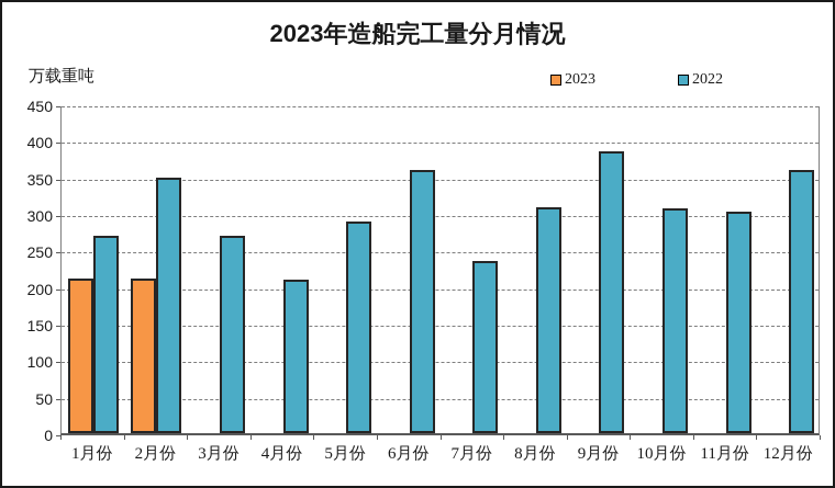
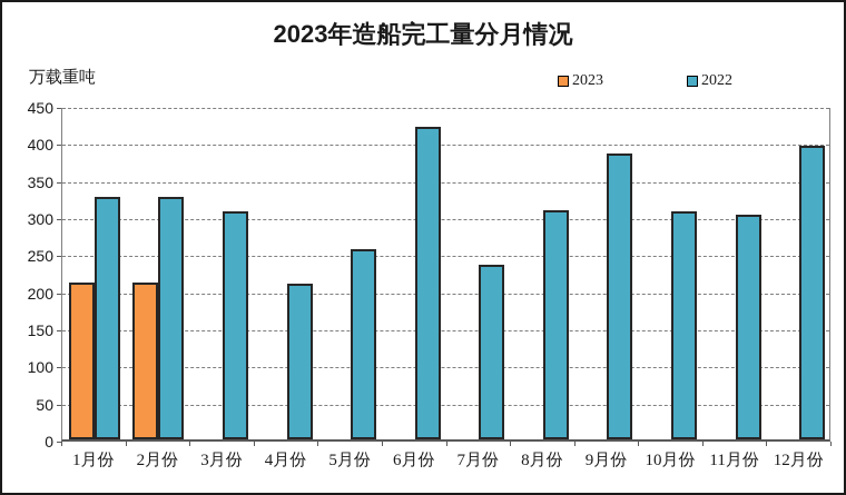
2022/1月份: 270 -> 330
2022/2月份: 350 -> 330
2022/3月份: 270 -> 310
2022/5月份: 290 -> 260
2022/6月份: 360 -> 420
2022/12月份: 360 -> 400
